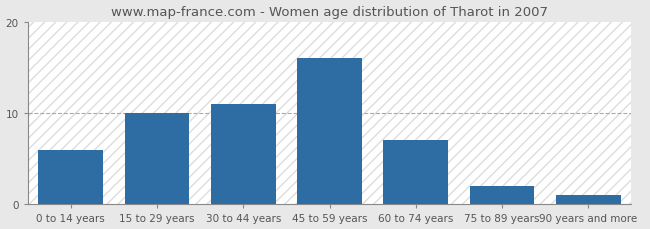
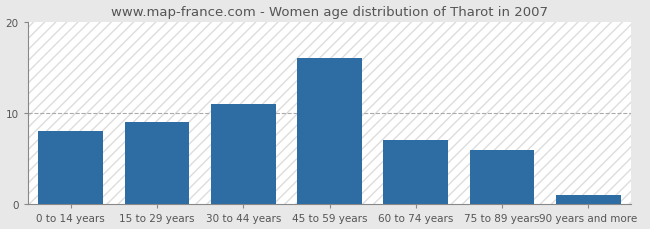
0 to 14 years: 6 -> 8
15 to 29 years: 10 -> 9
75 to 89 years: 2 -> 6
